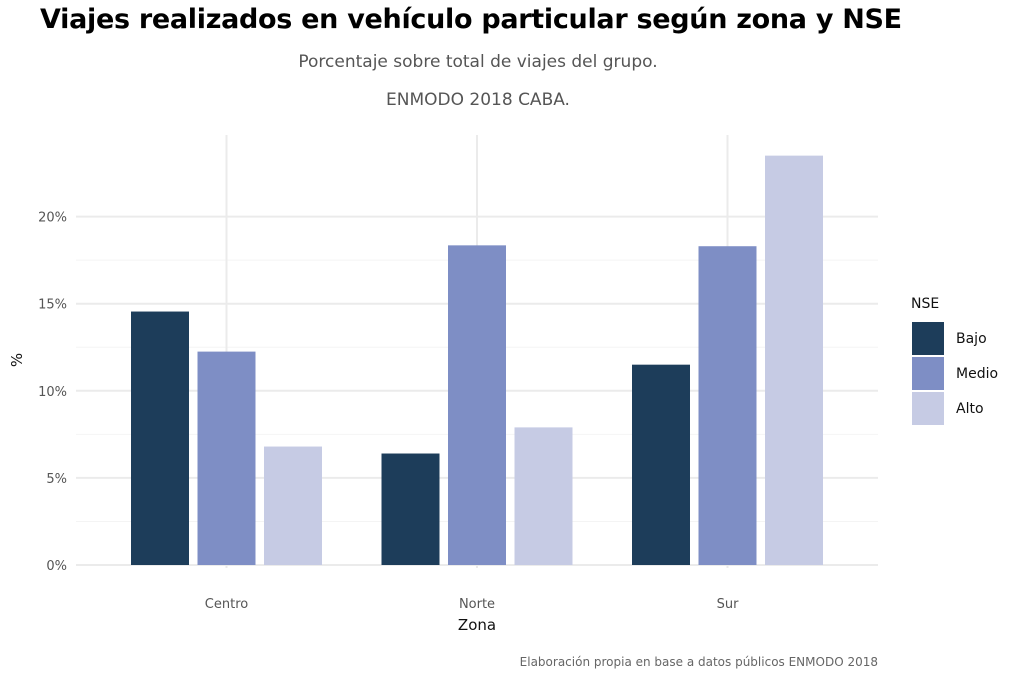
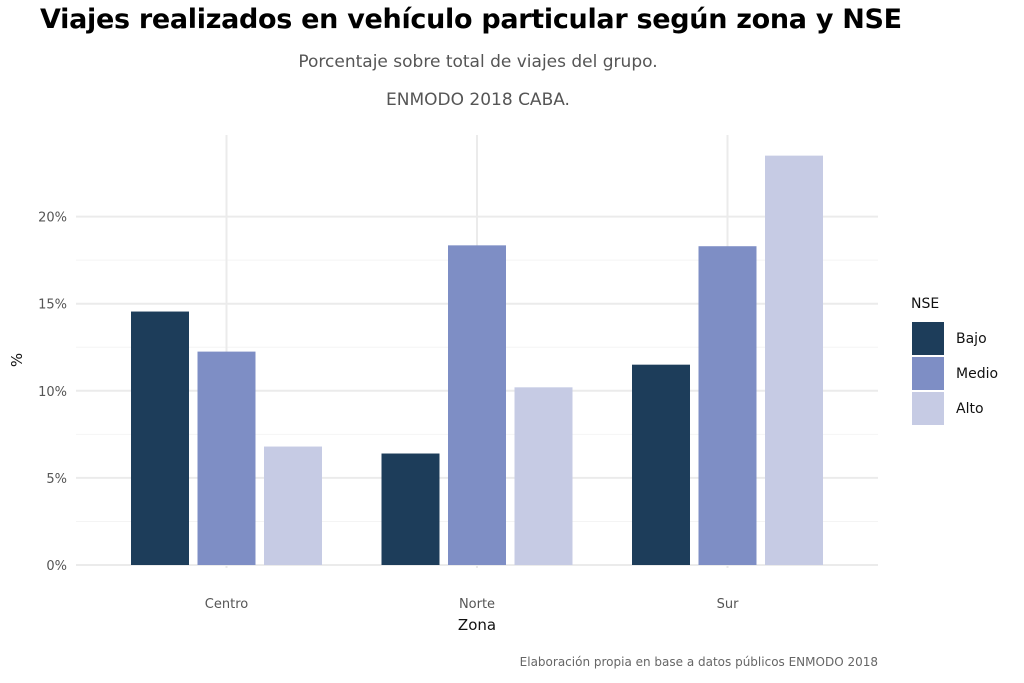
Alto/Norte: 7.9% -> 10.2%
